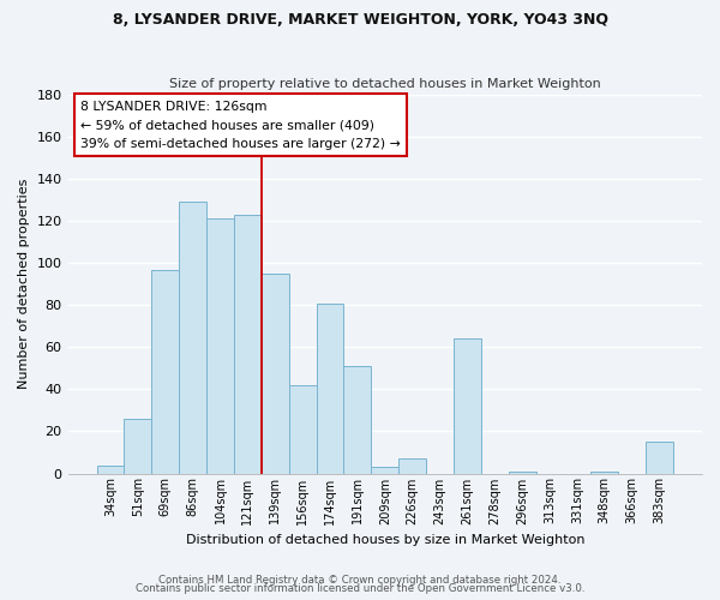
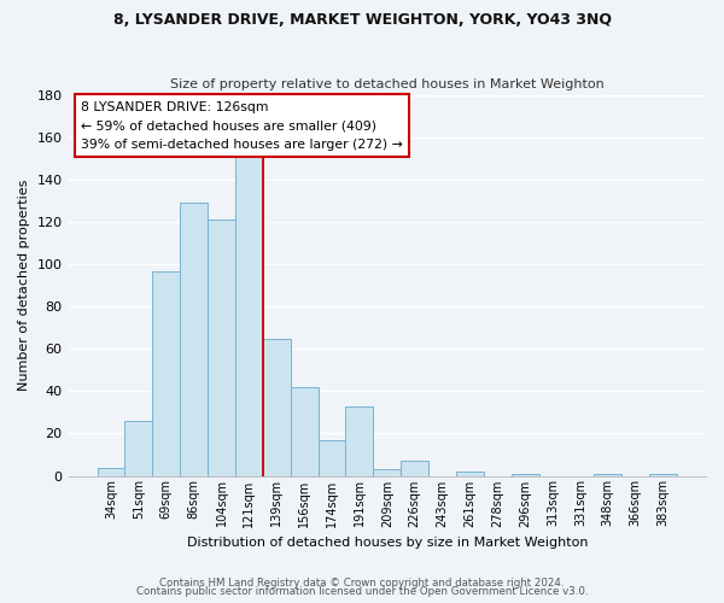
121sqm: 123 -> 151
139sqm: 95 -> 65
174sqm: 81 -> 17
191sqm: 51 -> 33
261sqm: 64 -> 2
383sqm: 15 -> 1
